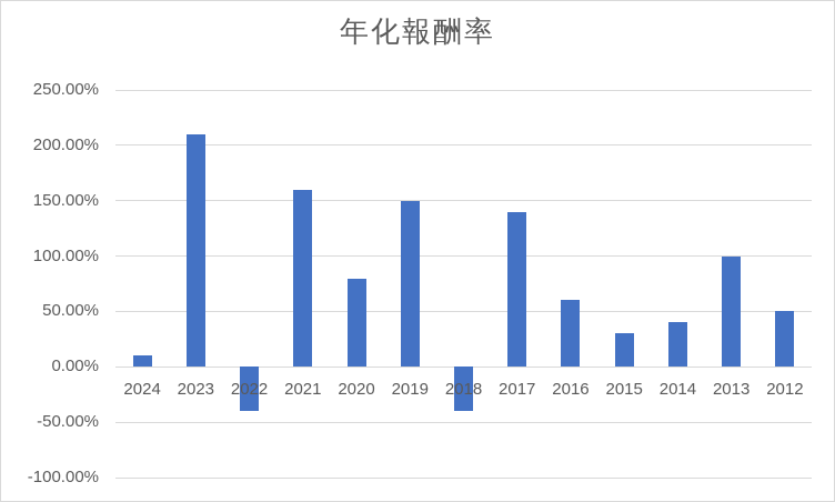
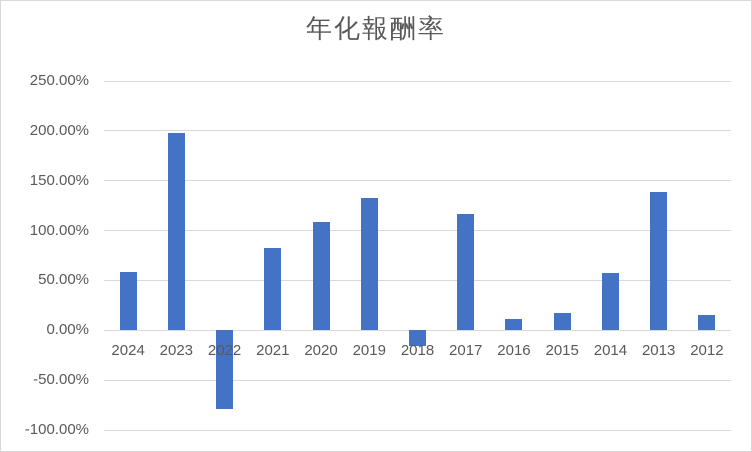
2024: 10% -> 60%
2023: 210% -> 200%
2022: -40% -> -80%
2021: 160% -> 80%
2020: 80% -> 110%
2019: 150% -> 130%
2018: -40% -> -20%
2017: 140% -> 120%
2016: 60% -> 10%
2015: 30% -> 20%
2014: 40% -> 60%
2013: 100% -> 140%
2012: 50% -> 20%
